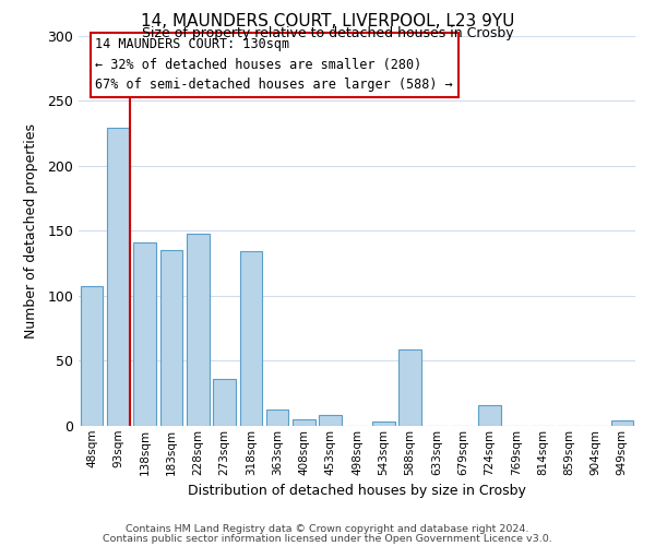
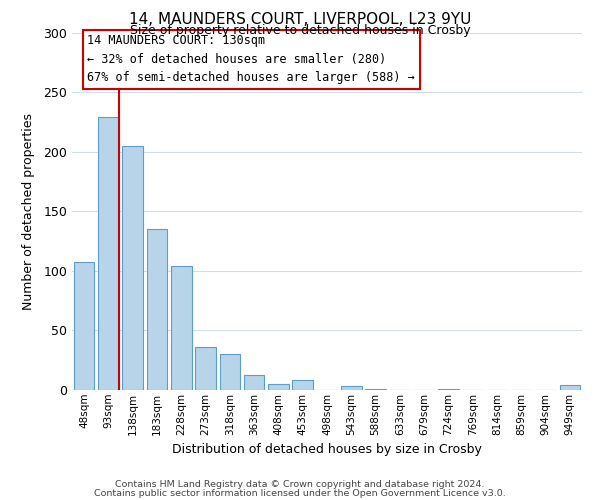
138sqm: 141 -> 205
228sqm: 148 -> 104
318sqm: 134 -> 30
588sqm: 59 -> 1
724sqm: 16 -> 1
